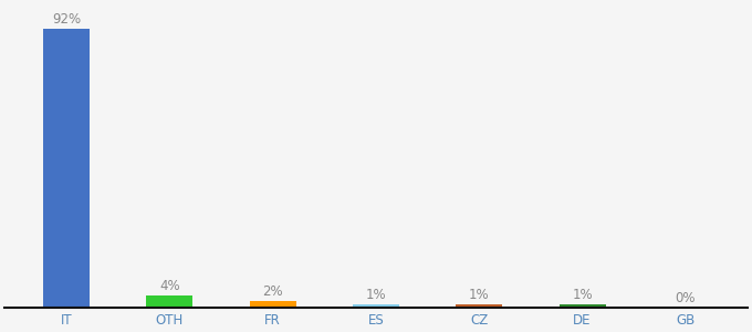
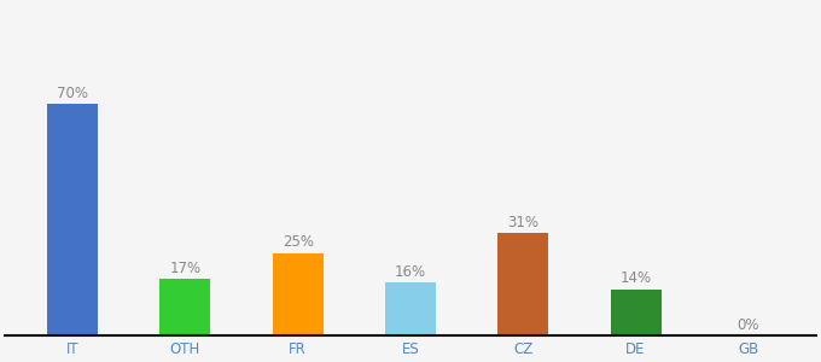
IT: 92% -> 70%
OTH: 4% -> 17%
FR: 2% -> 25%
ES: 1% -> 16%
CZ: 1% -> 31%
DE: 1% -> 14%
